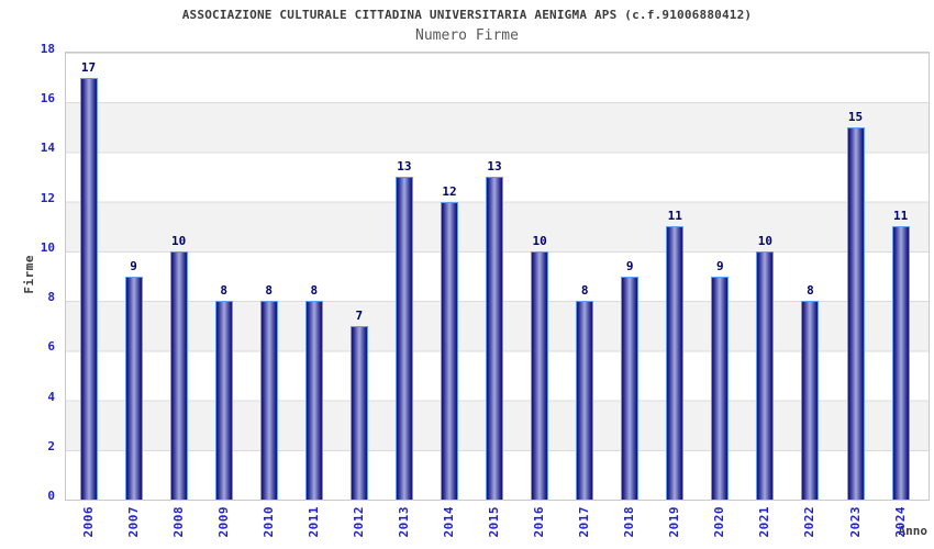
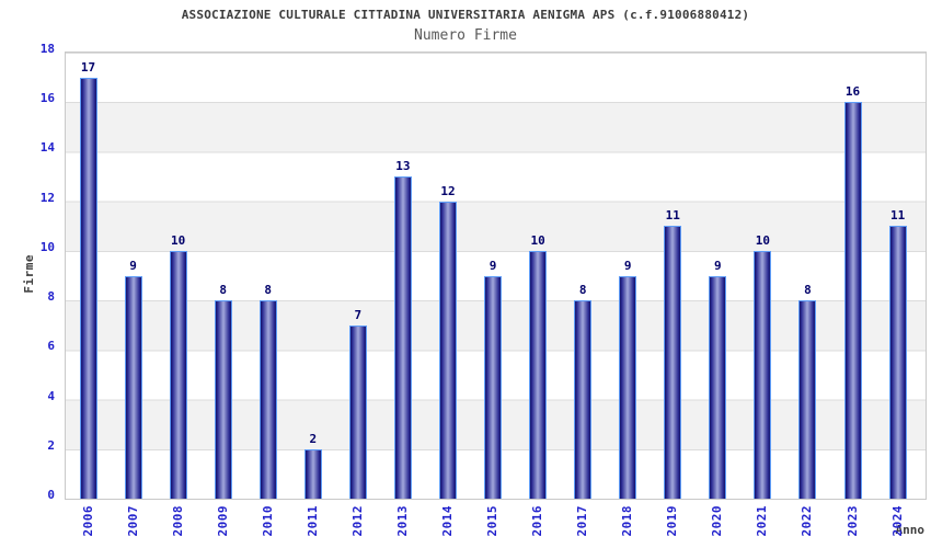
2011: 8 -> 2
2015: 13 -> 9
2023: 15 -> 16
